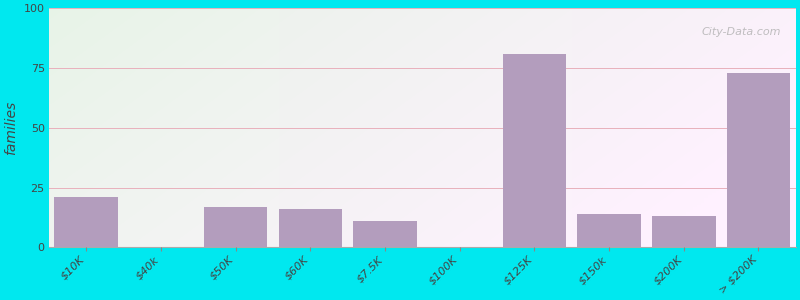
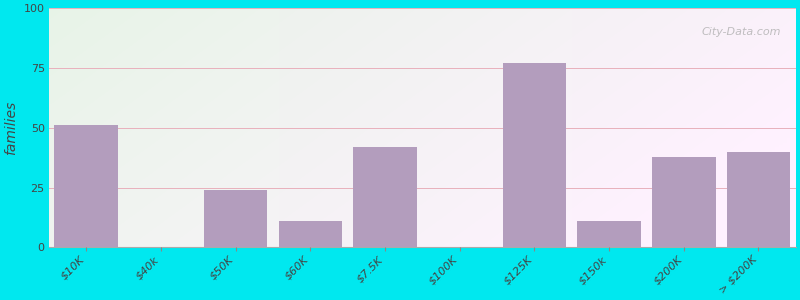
$10K: 21 -> 51
$50K: 17 -> 24
$60K: 16 -> 11
$7.5K: 11 -> 42
$125K: 81 -> 77
$150k: 14 -> 11
$200K: 13 -> 38
> $200K: 73 -> 40
